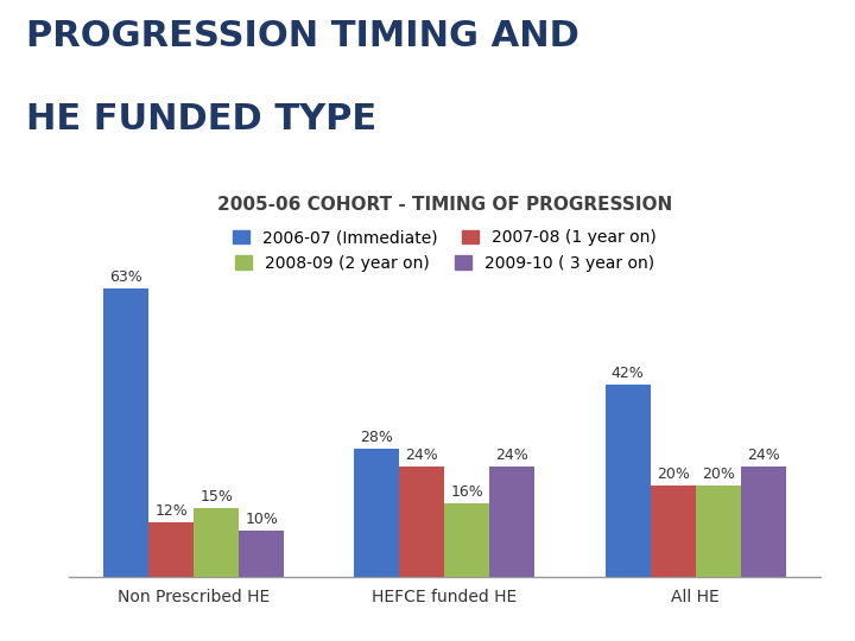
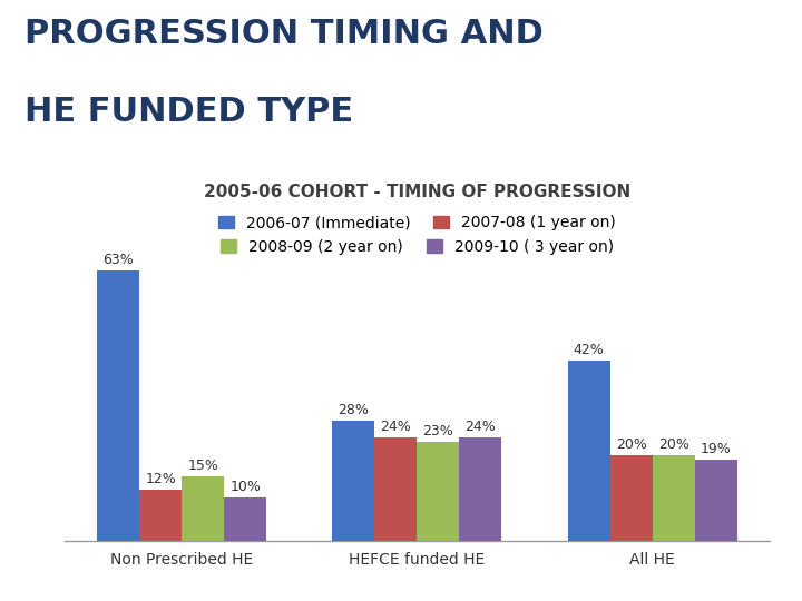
2008-09 (2 year on)/HEFCE funded HE: 16% -> 23%
2009-10 ( 3 year on)/All HE: 24% -> 19%
